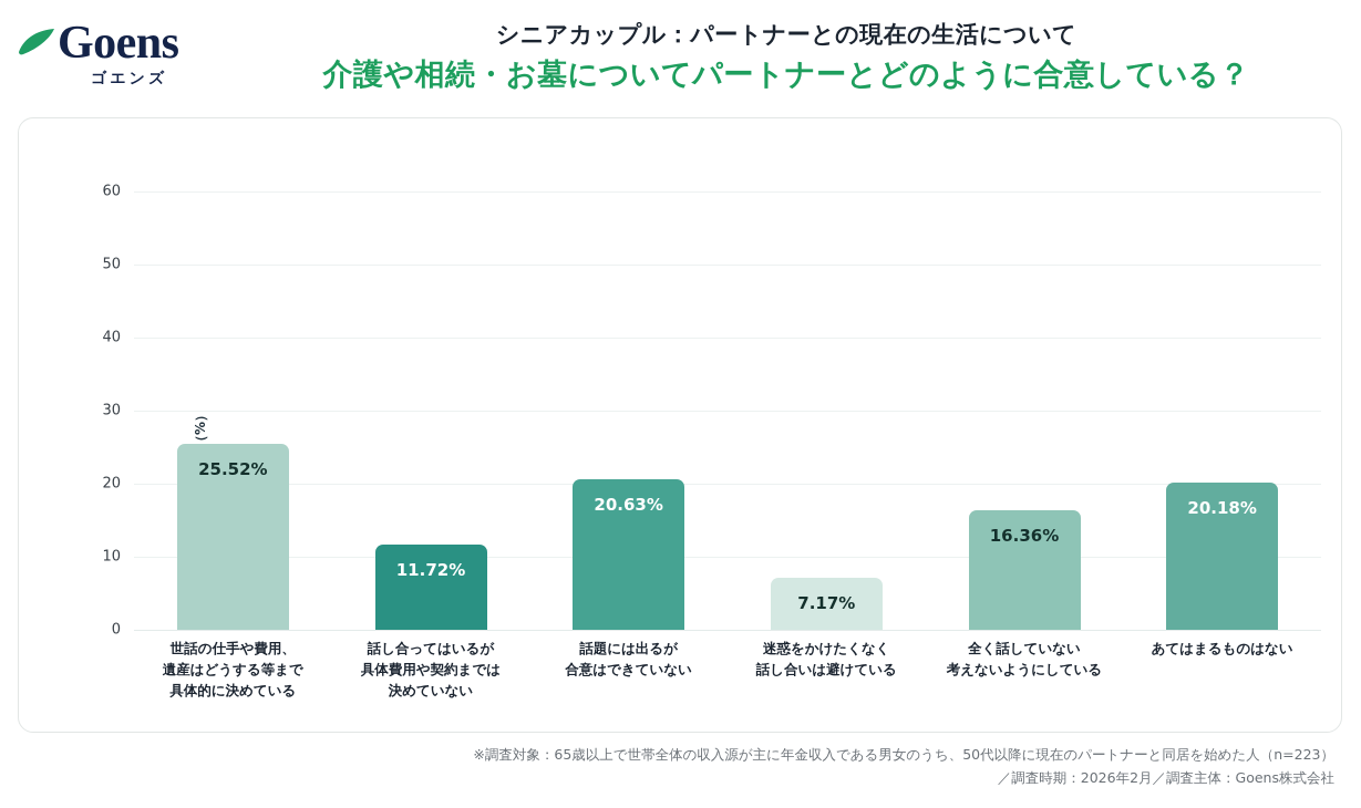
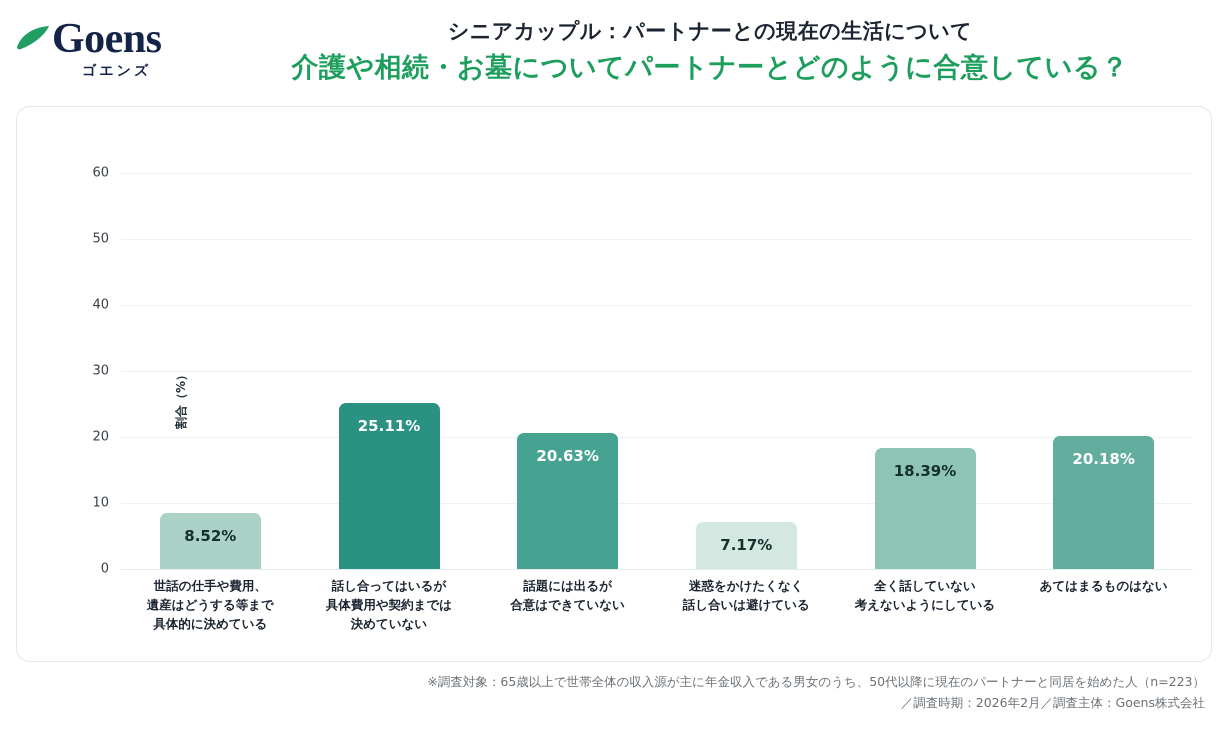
世話の仕手や費用、 遺産はどうする等まで 具体的に決めている: 25.52% -> 8.52%
話し合ってはいるが 具体費用や契約までは 決めていない: 11.72% -> 25.11%
全く話していない 考えないようにしている: 16.36% -> 18.39%
